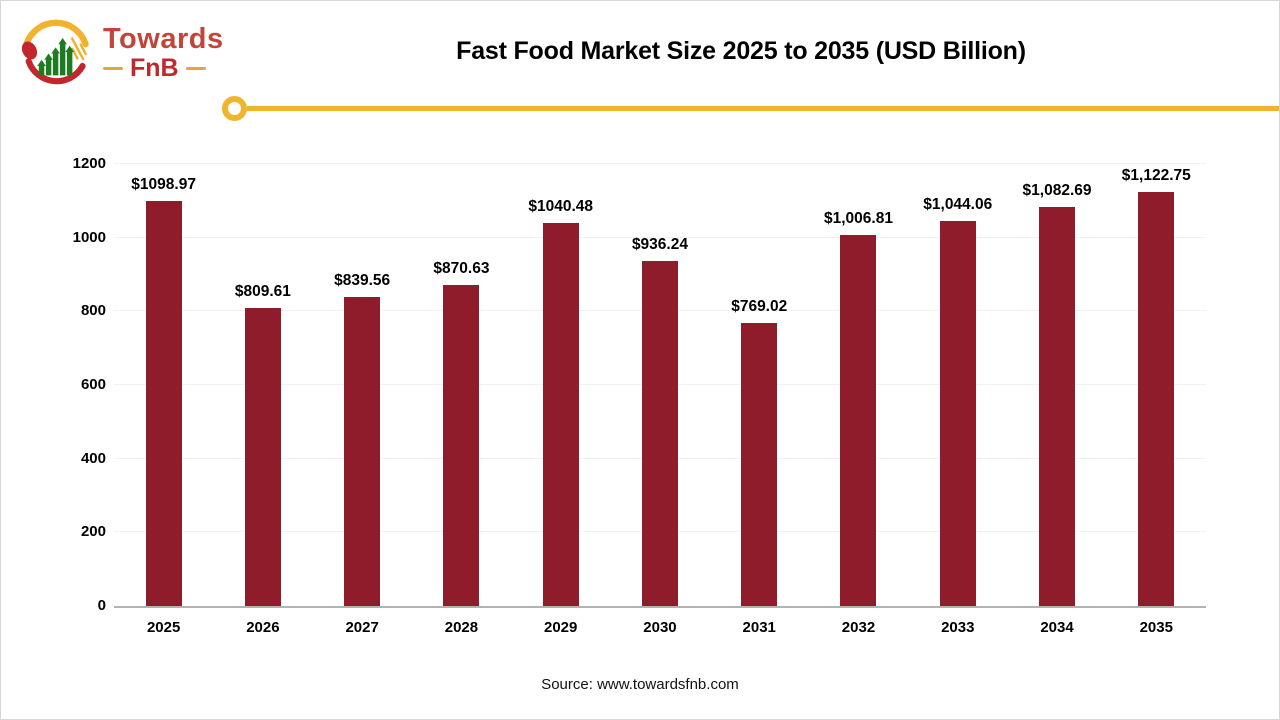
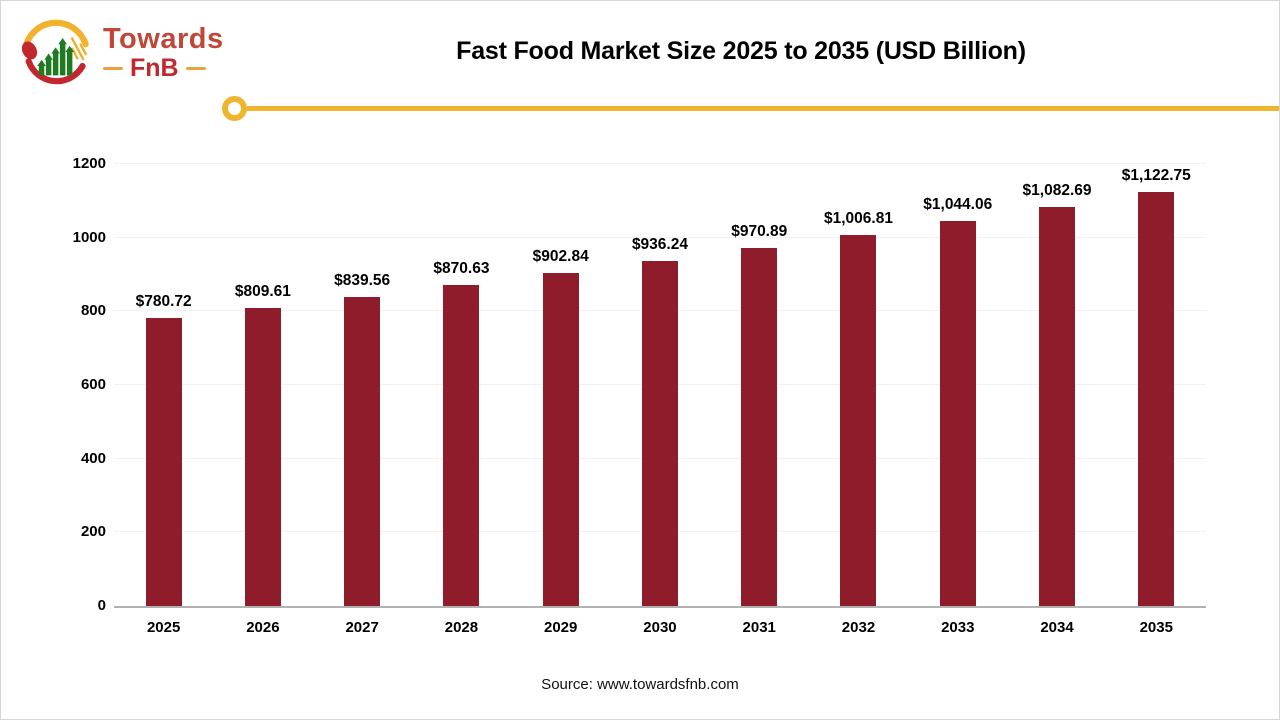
2025: $1098.97 -> $780.72
2029: $1040.48 -> $902.84
2031: $769.02 -> $970.89
